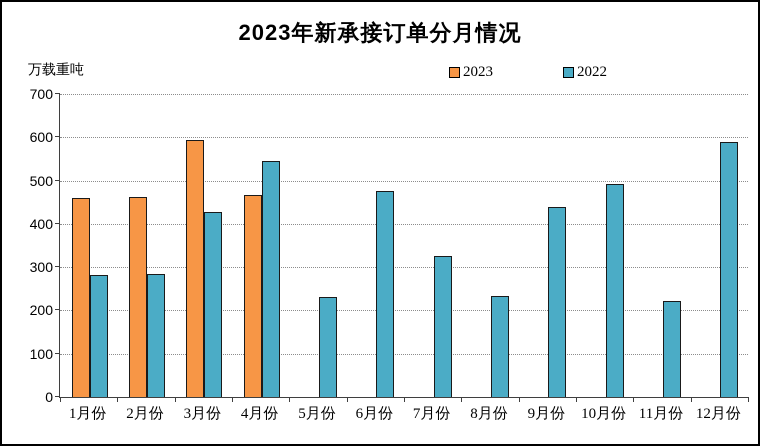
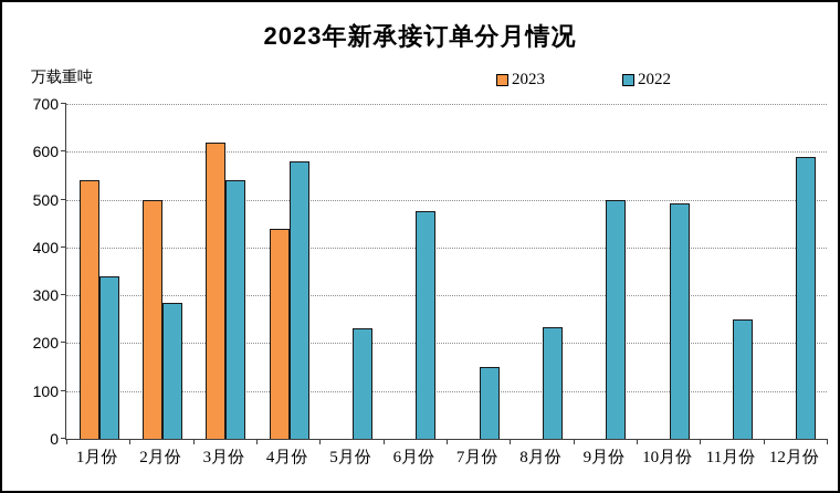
2023/1月份: 460 -> 540
2022/1月份: 280 -> 340
2023/2月份: 460 -> 500
2023/3月份: 590 -> 620
2022/3月份: 430 -> 540
2023/4月份: 470 -> 440
2022/4月份: 550 -> 580
2022/7月份: 330 -> 150
2022/9月份: 440 -> 500
2022/11月份: 220 -> 250
